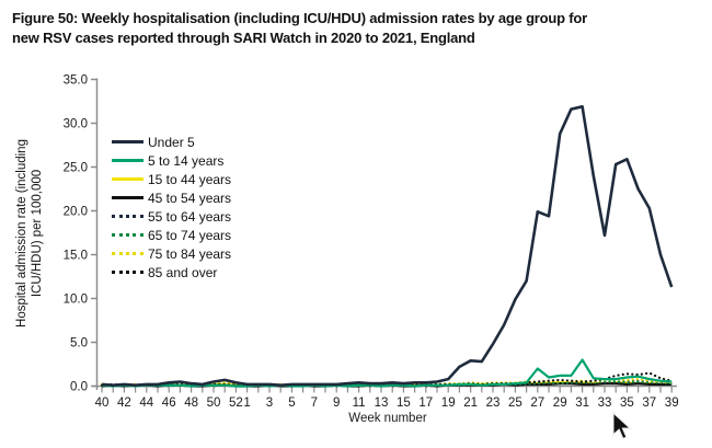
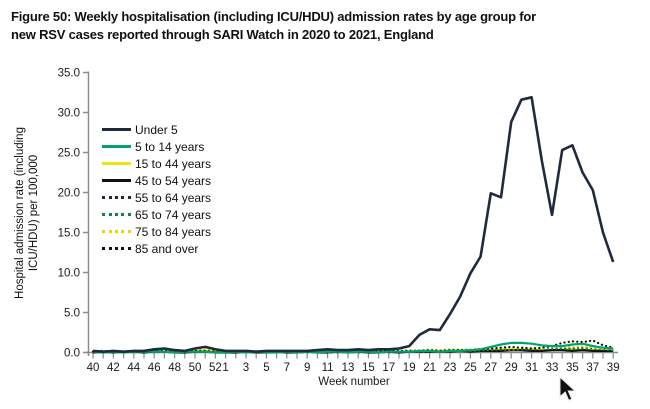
5 to 14 years/27: 2 -> 1
5 to 14 years/31: 3 -> 1
